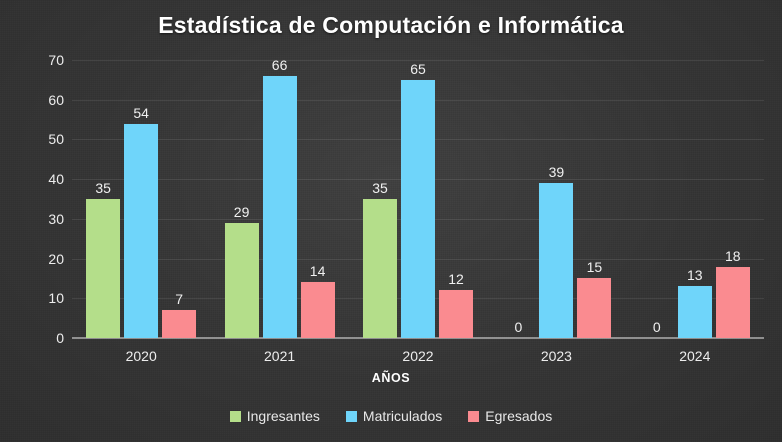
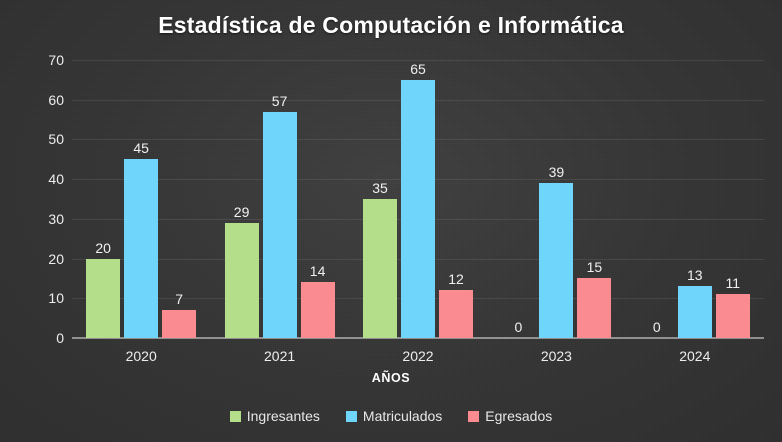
Ingresantes/2020: 35 -> 20
Matriculados/2020: 54 -> 45
Matriculados/2021: 66 -> 57
Egresados/2024: 18 -> 11
